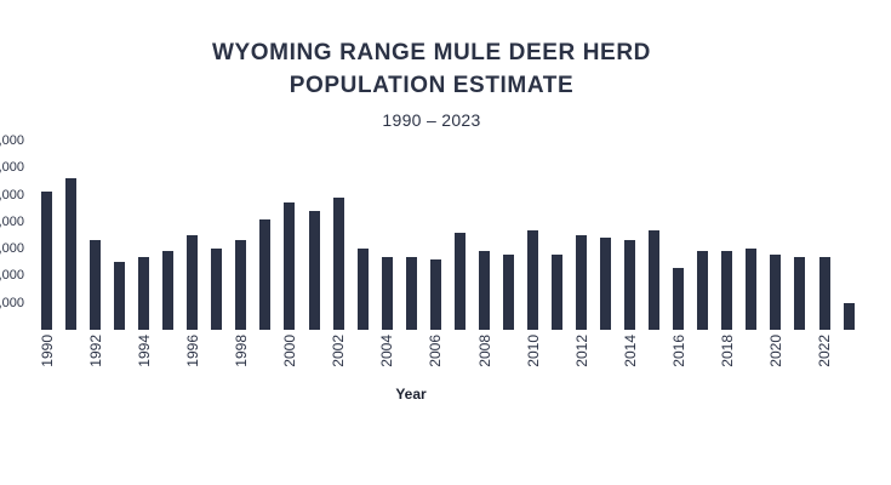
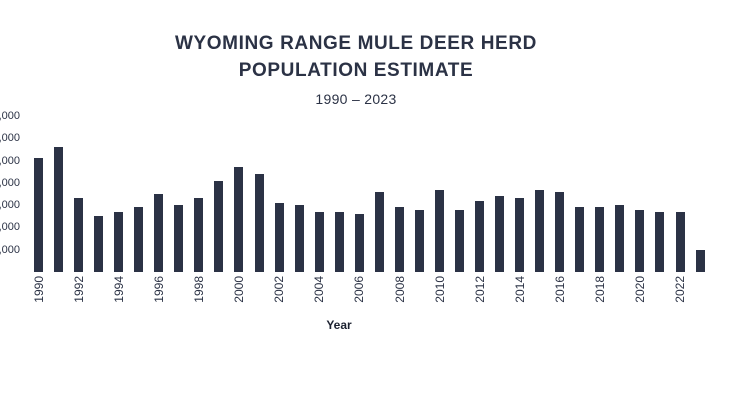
2002: 49000 -> 31000
2012: 35000 -> 32000
2016: 23000 -> 36000
